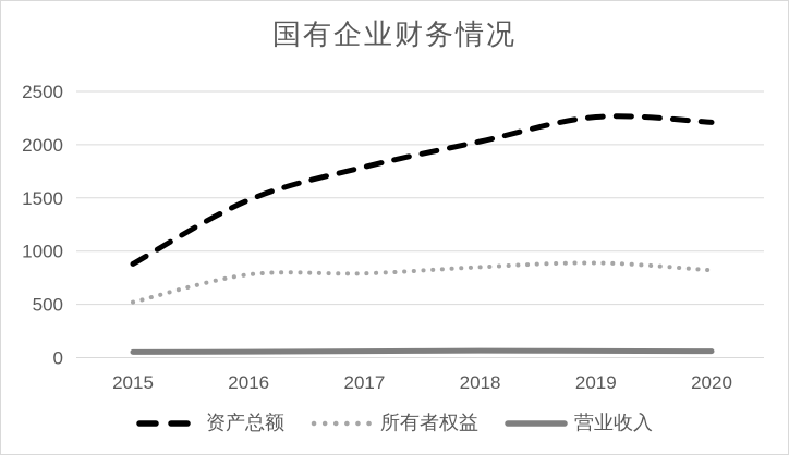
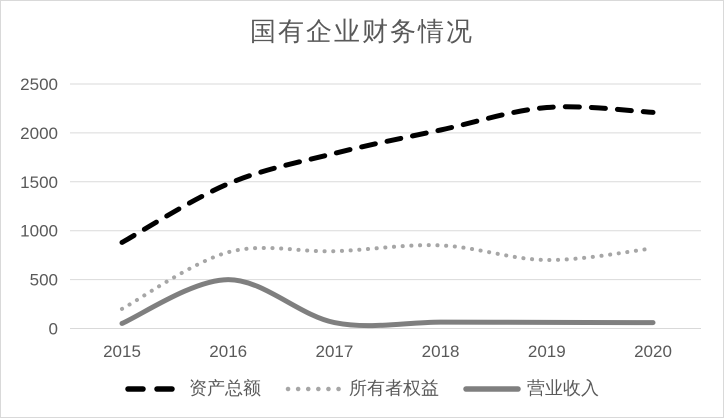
所有者权益/2015: 500 -> 200
营业收入/2016: 100 -> 500
所有者权益/2019: 900 -> 700
